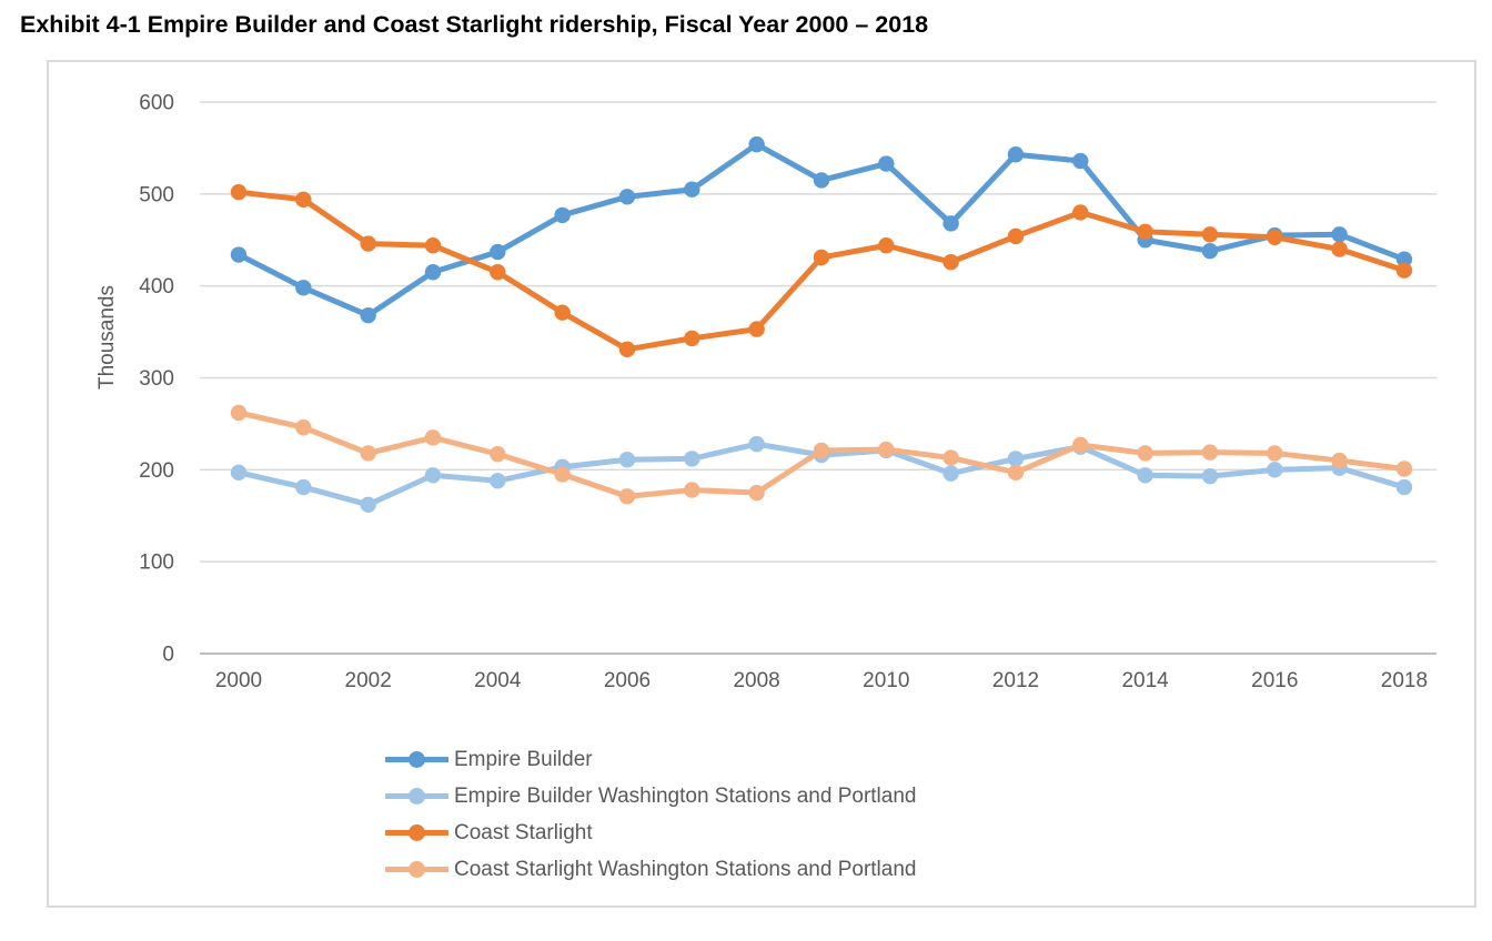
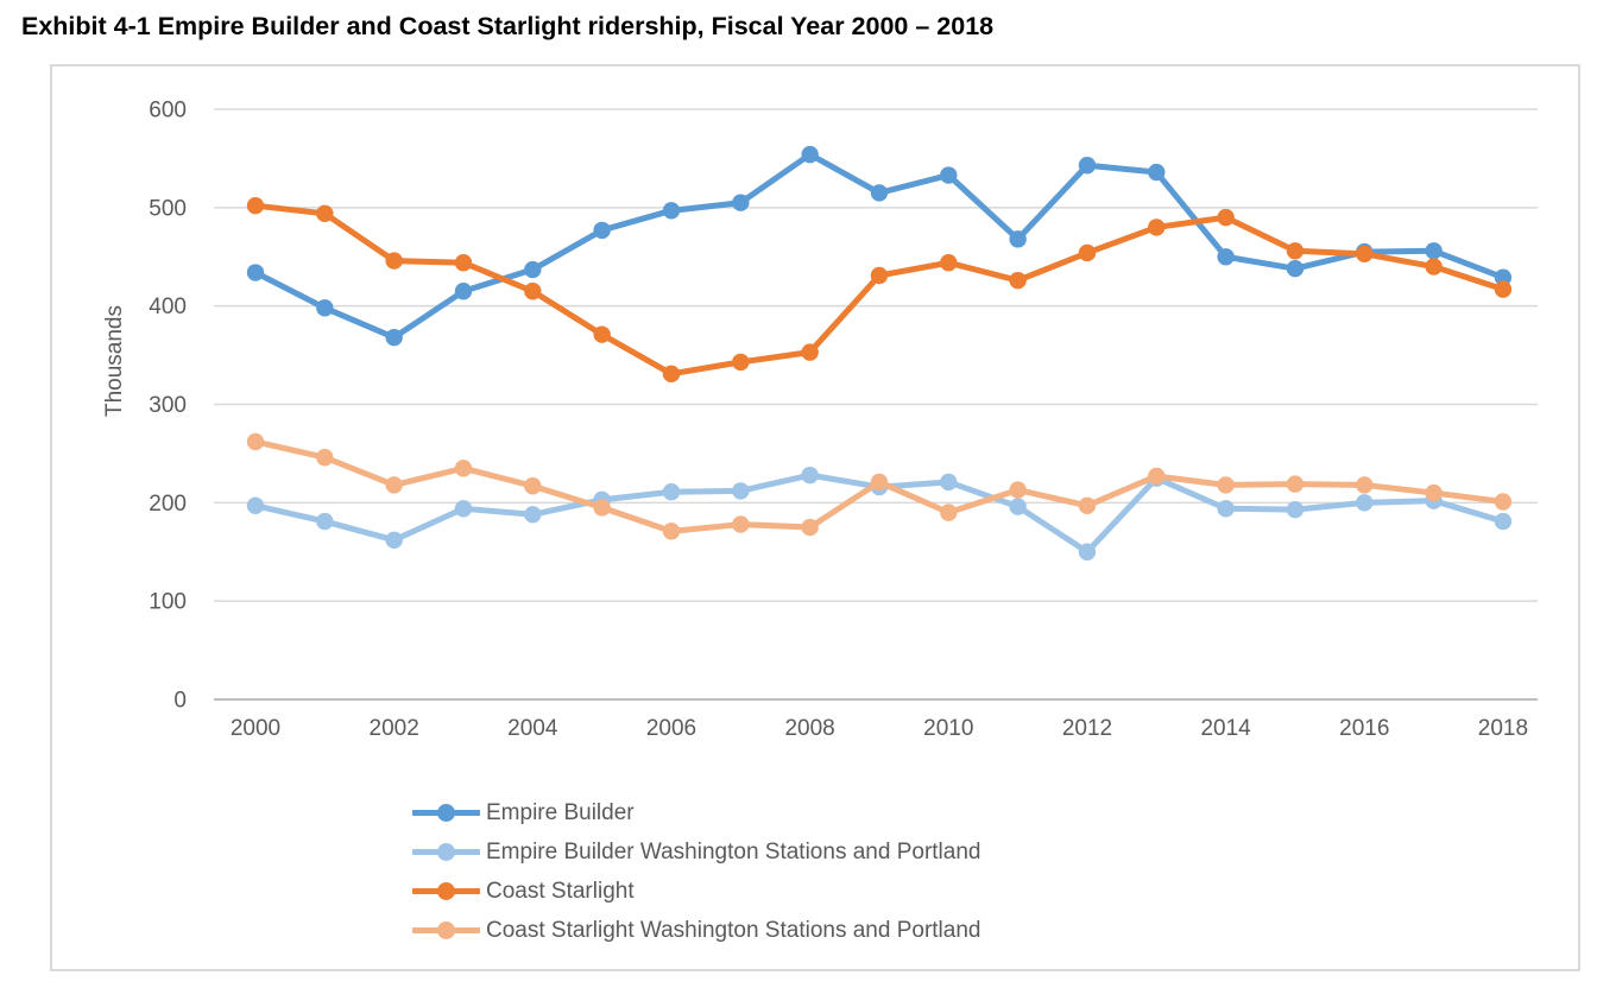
Coast Starlight Washington Stations and Portland/2010: 220 -> 190
Empire Builder Washington Stations and Portland/2012: 210 -> 150
Coast Starlight/2014: 460 -> 490
